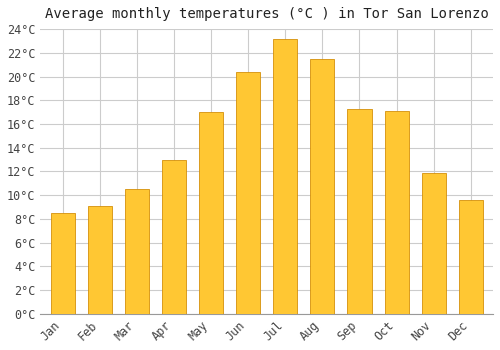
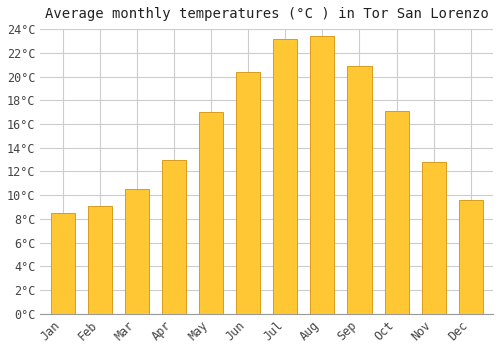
Aug: 21.5°C -> 23.4°C
Sep: 17.3°C -> 20.9°C
Nov: 11.9°C -> 12.8°C
